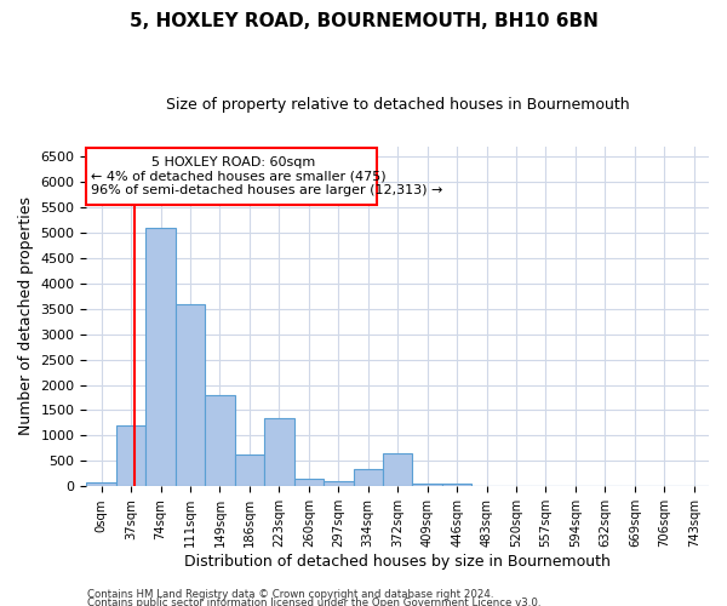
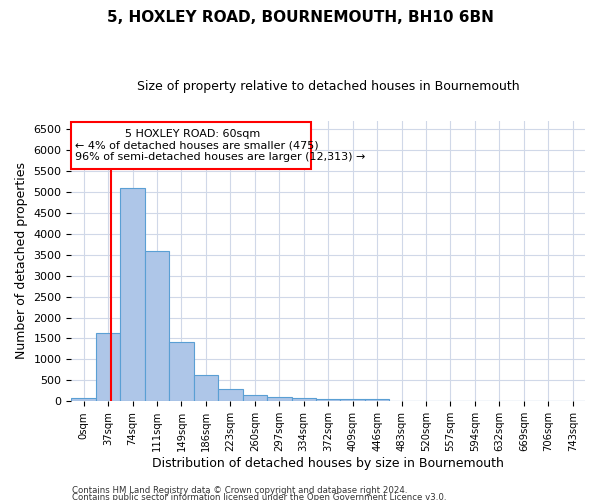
37sqm: 1200 -> 1630
149sqm: 1800 -> 1420
223sqm: 1350 -> 290
334sqm: 350 -> 80
372sqm: 650 -> 60
